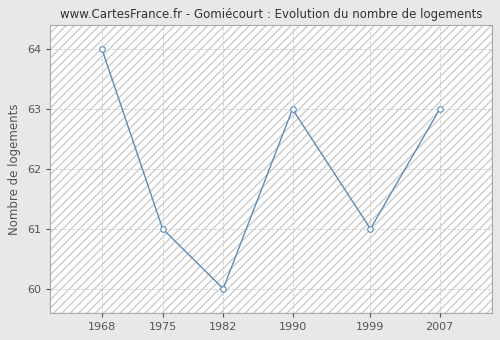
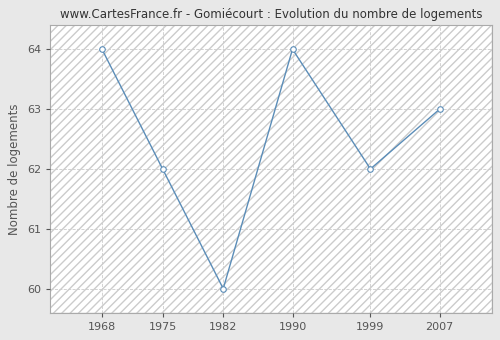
1975: 61 -> 62
1990: 63 -> 64
1999: 61 -> 62
